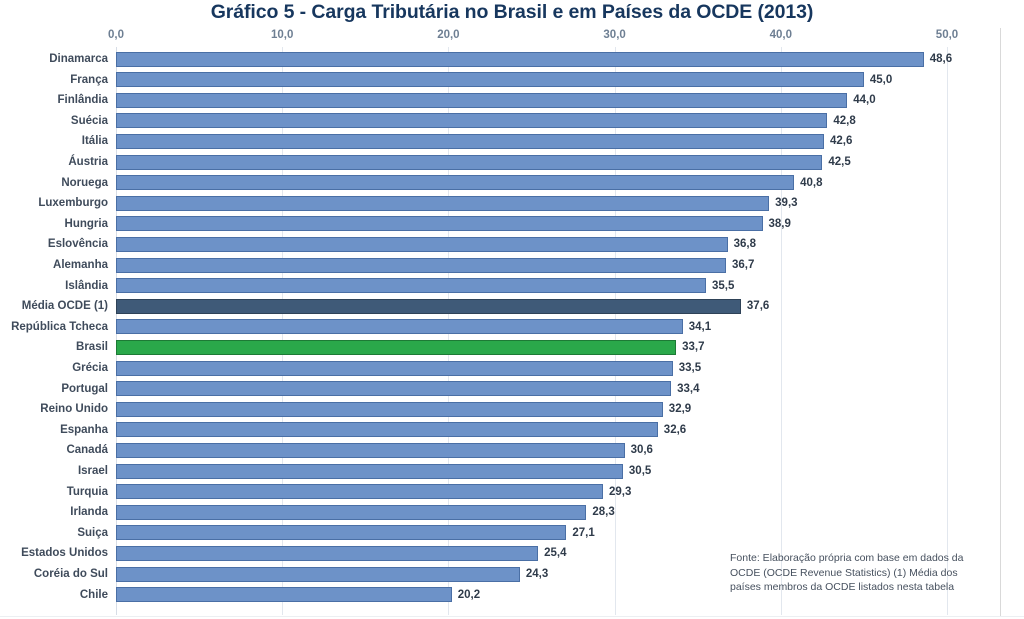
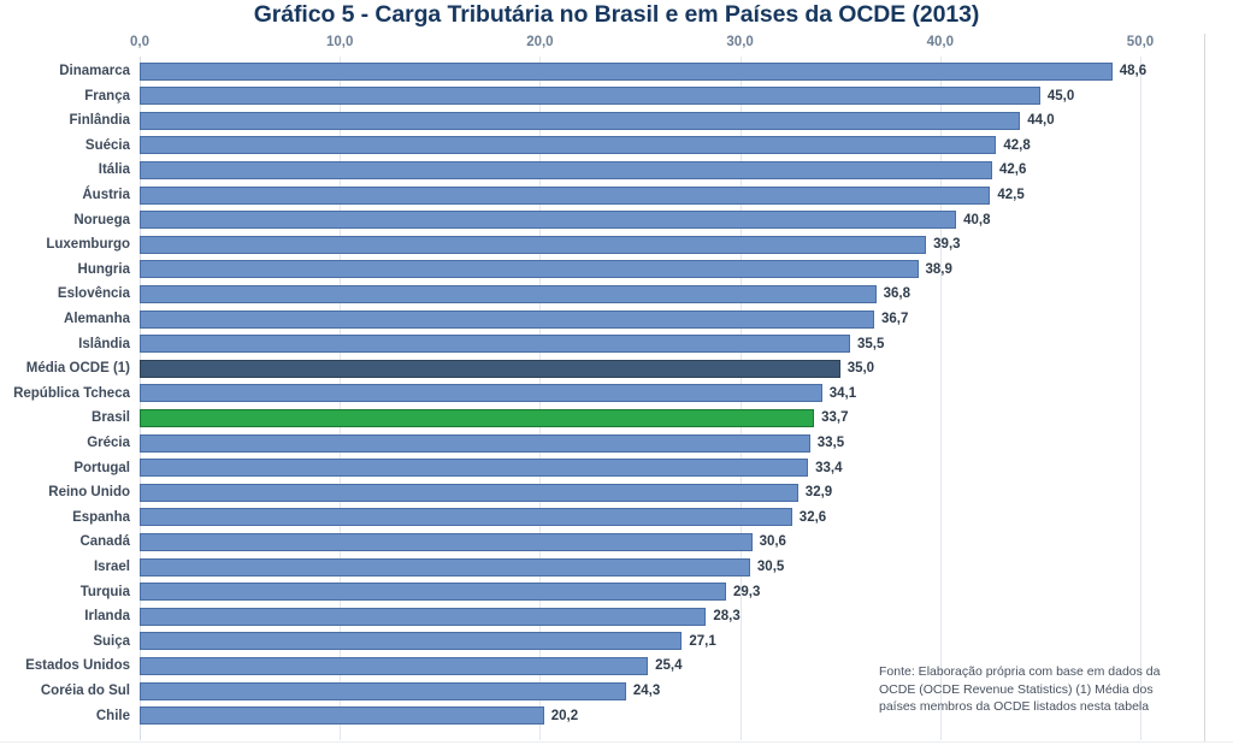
Média OCDE (1): 37,6 -> 35,0
